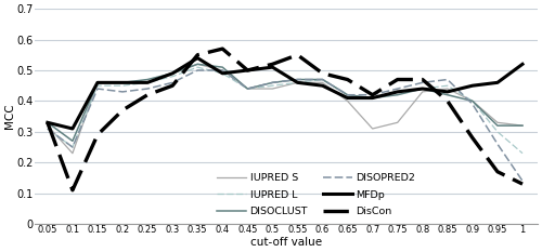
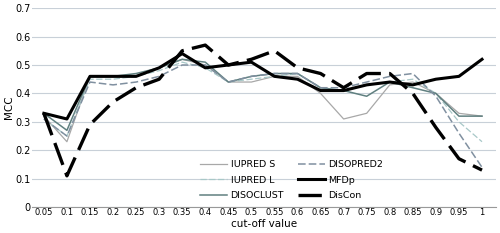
DISOCLUST/0.75: 0.42 -> 0.39
